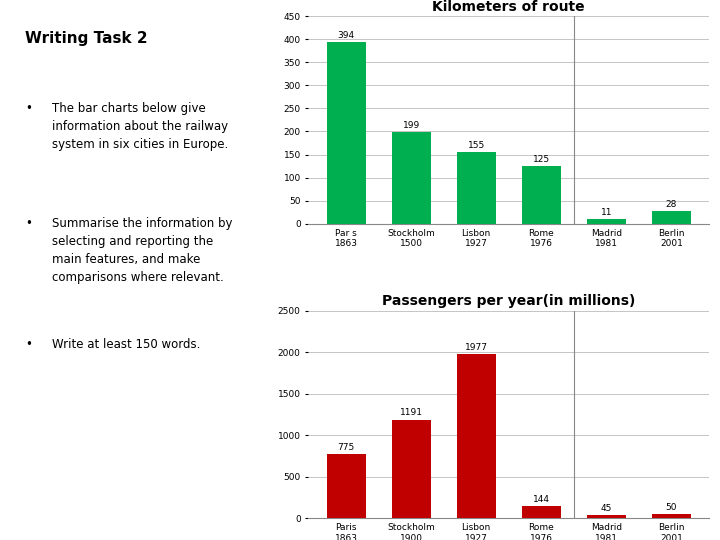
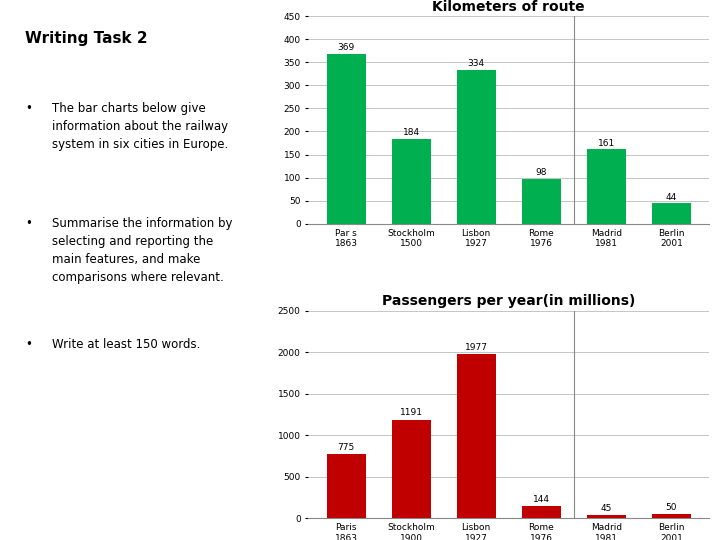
Kilometers of route/Par s 1863: 394 -> 369
Kilometers of route/Stockholm 1500: 199 -> 184
Kilometers of route/Lisbon 1927: 155 -> 334
Kilometers of route/Rome 1976: 125 -> 98
Kilometers of route/Madrid 1981: 11 -> 161
Kilometers of route/Berlin 2001: 28 -> 44
